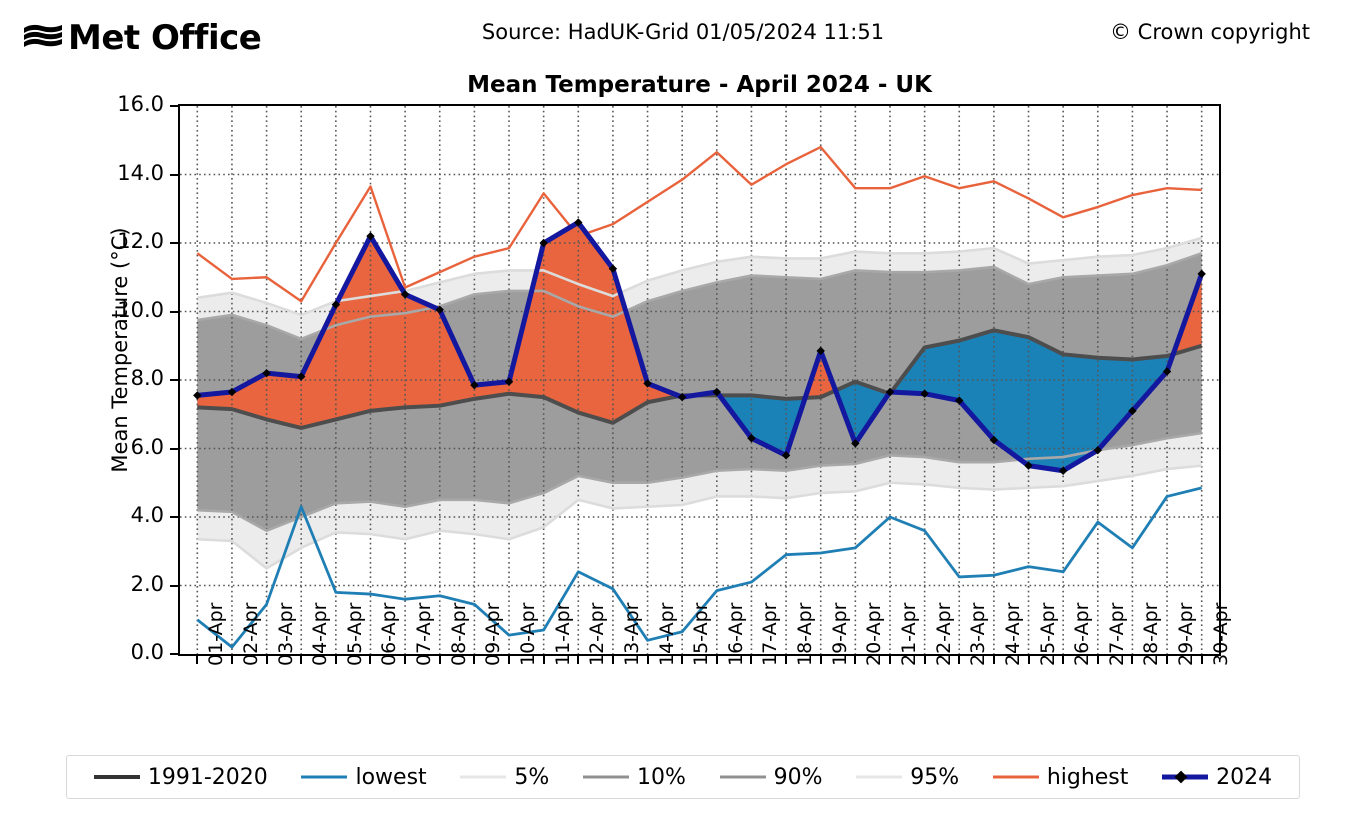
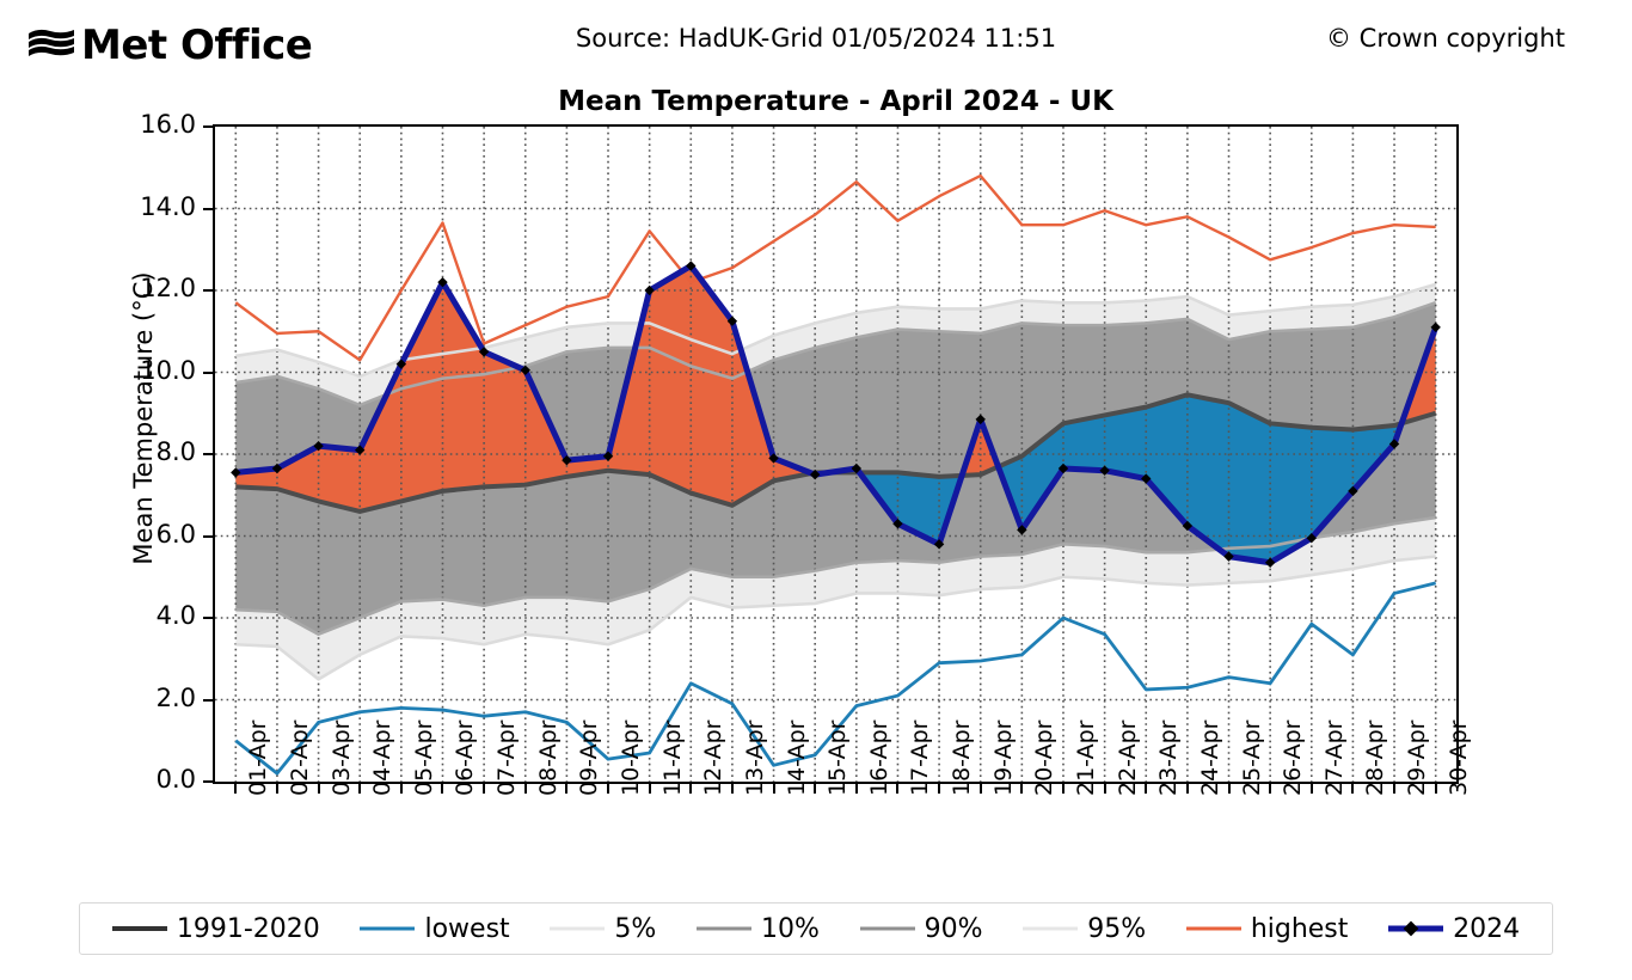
lowest/04-Apr: 4.3 -> 1.7
1991-2020/21-Apr: 7.6 -> 8.8
